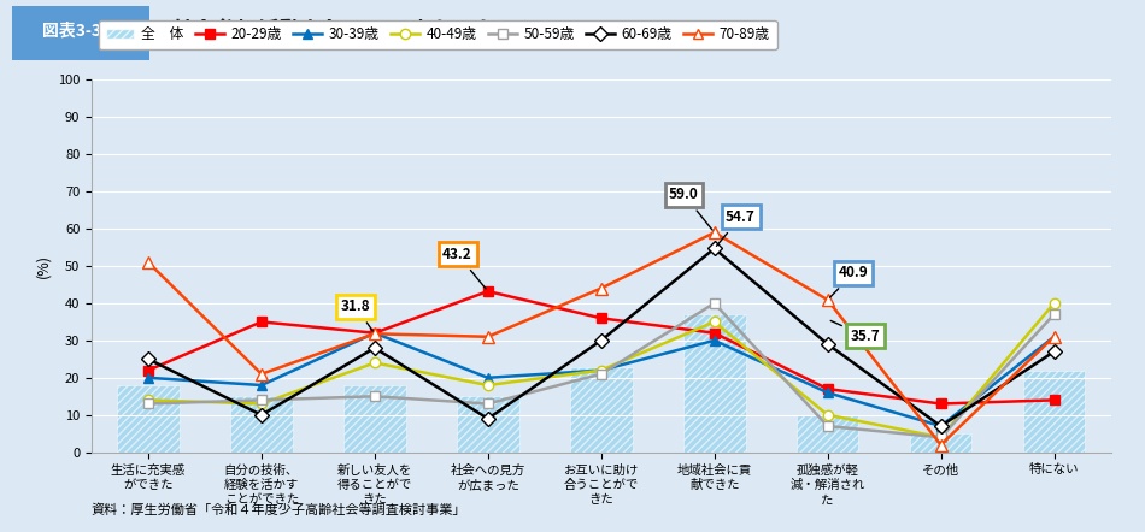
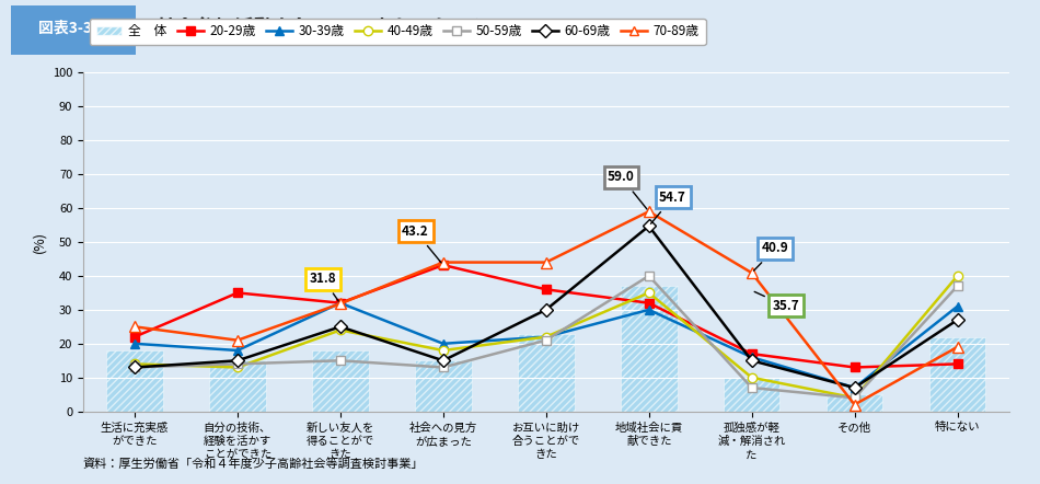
60-69歳/生活に充実感 ができた: 25.0 -> 13.0
70-89歳/生活に充実感 ができた: 51.0 -> 25.0
60-69歳/自分の技術、 経験を活かす ことができた: 10.0 -> 15.0
60-69歳/新しい友人を 得ることがで きた: 28.0 -> 25.0
60-69歳/社会への見方 が広まった: 9.0 -> 15.0
70-89歳/社会への見方 が広まった: 31.0 -> 44.0
60-69歳/孤独感が軽 減・解消され た: 29.0 -> 15.0
70-89歳/特にない: 31.0 -> 19.0
